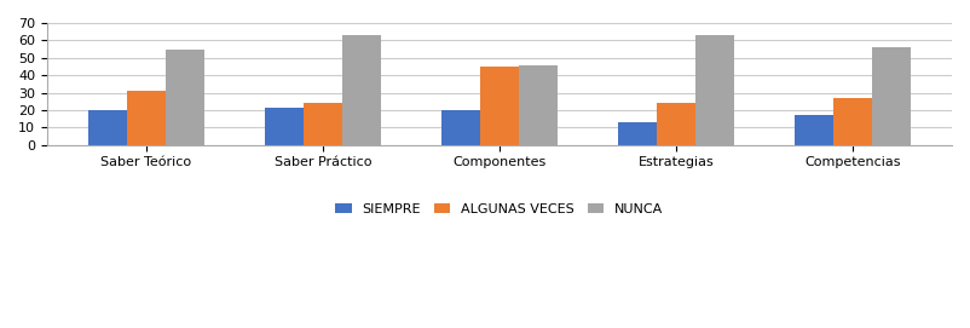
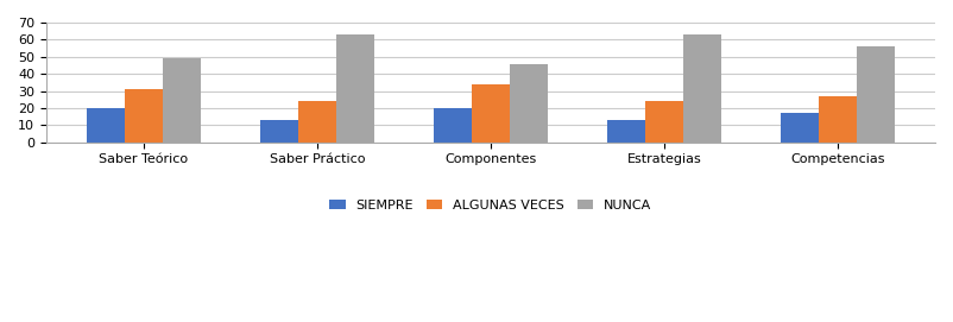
NUNCA/Saber Teórico: 55 -> 49
SIEMPRE/Saber Práctico: 21 -> 13
ALGUNAS VECES/Componentes: 45 -> 34
